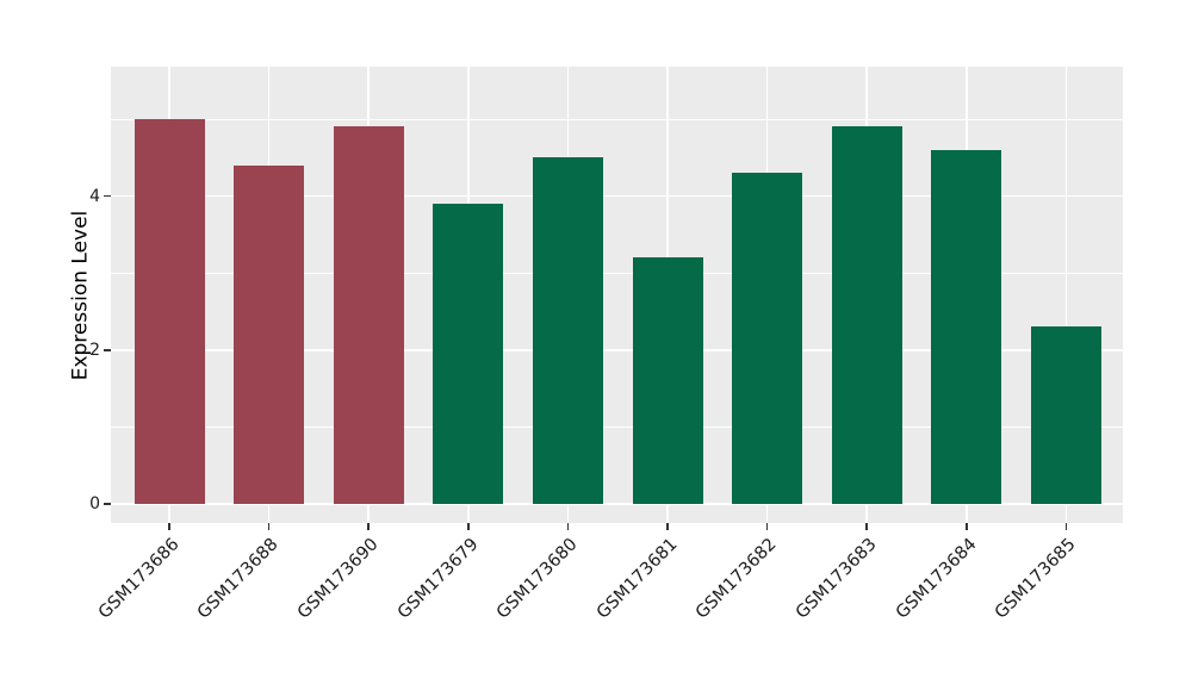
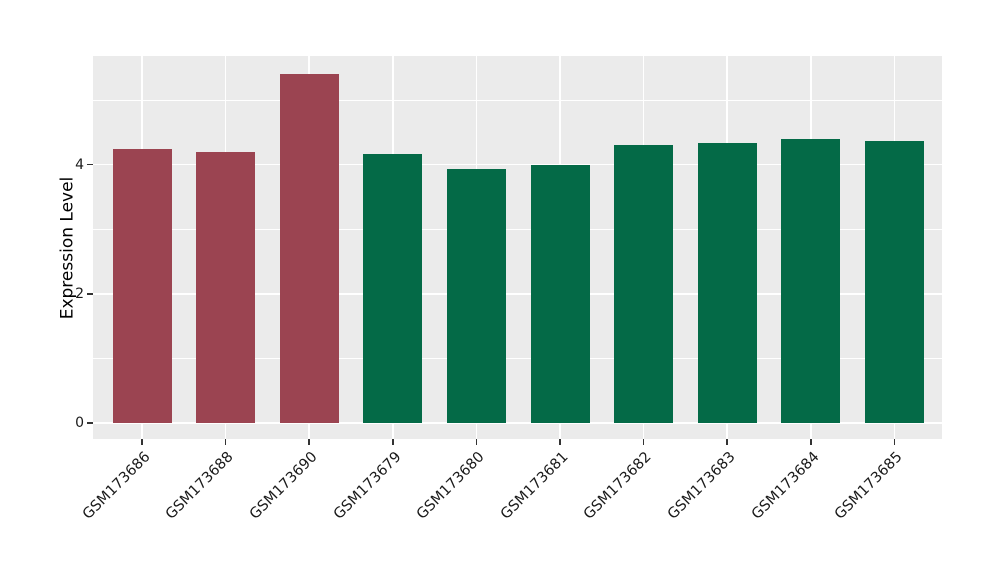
GSM173686: 5.0 -> 4.2
GSM173688: 4.4 -> 4.2
GSM173690: 4.9 -> 5.4
GSM173679: 3.9 -> 4.2
GSM173680: 4.5 -> 3.9
GSM173681: 3.2 -> 4.0
GSM173683: 4.9 -> 4.3
GSM173684: 4.6 -> 4.4
GSM173685: 2.3 -> 4.4
